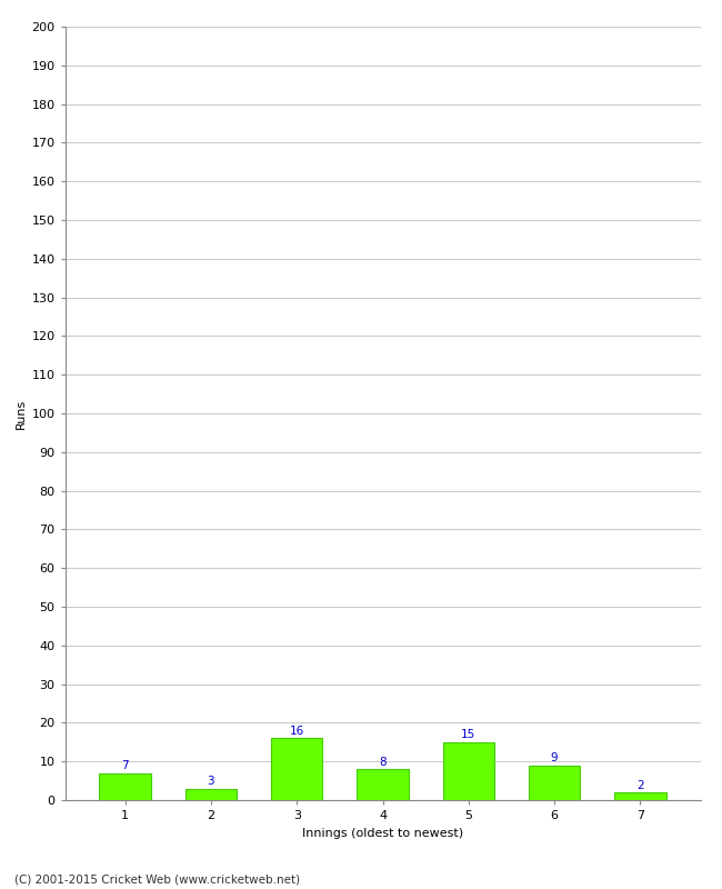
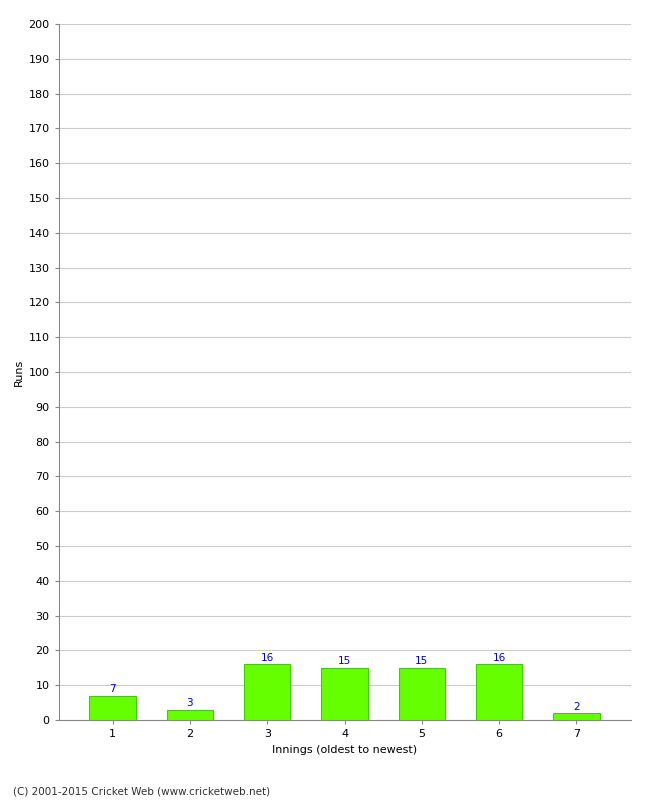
4: 8 -> 15
6: 9 -> 16
